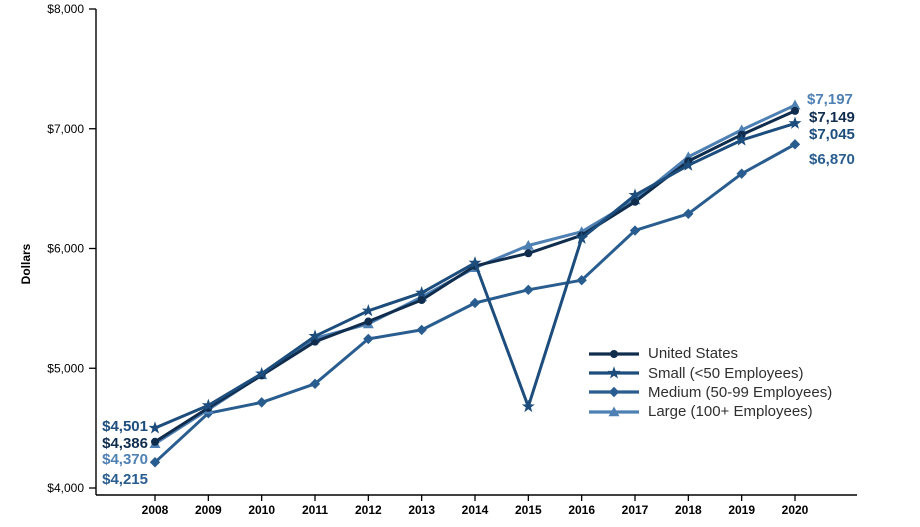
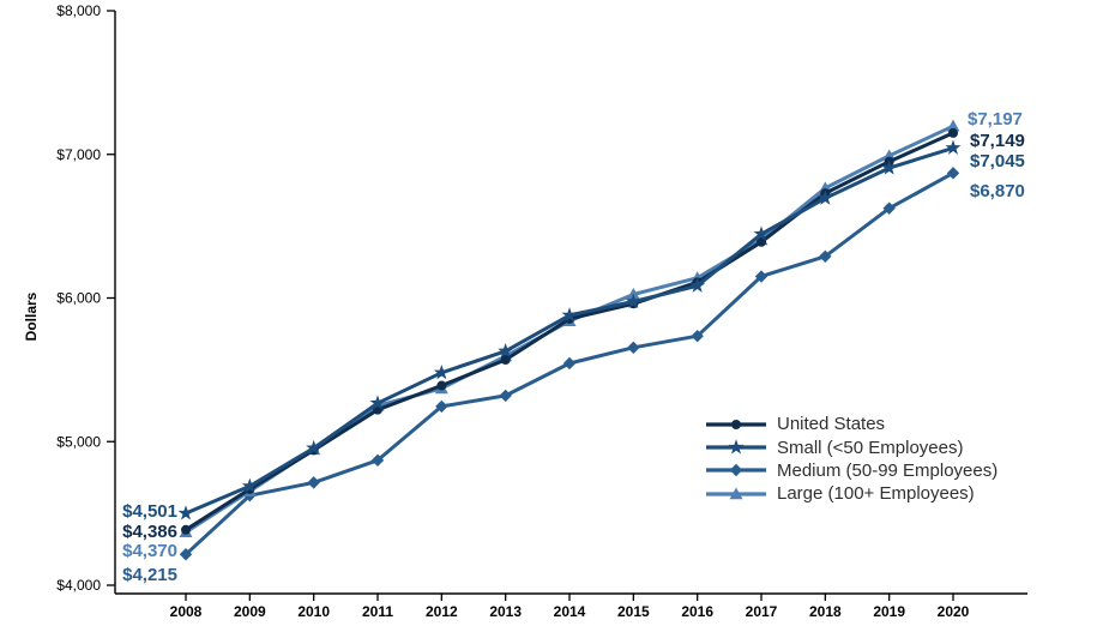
Small (<50 Employees)/2015: $4680 -> $5980
